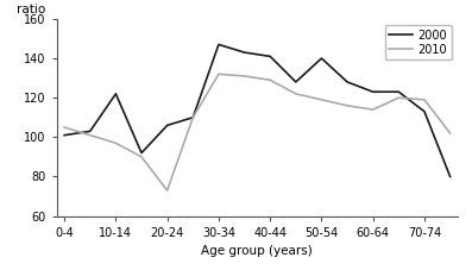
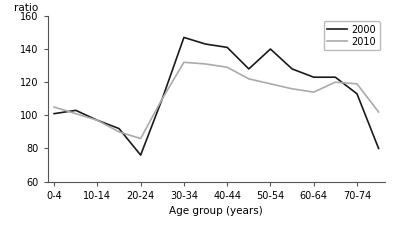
2000/10-14: 122 -> 97
2000/20-24: 106 -> 76
2010/20-24: 73 -> 86
